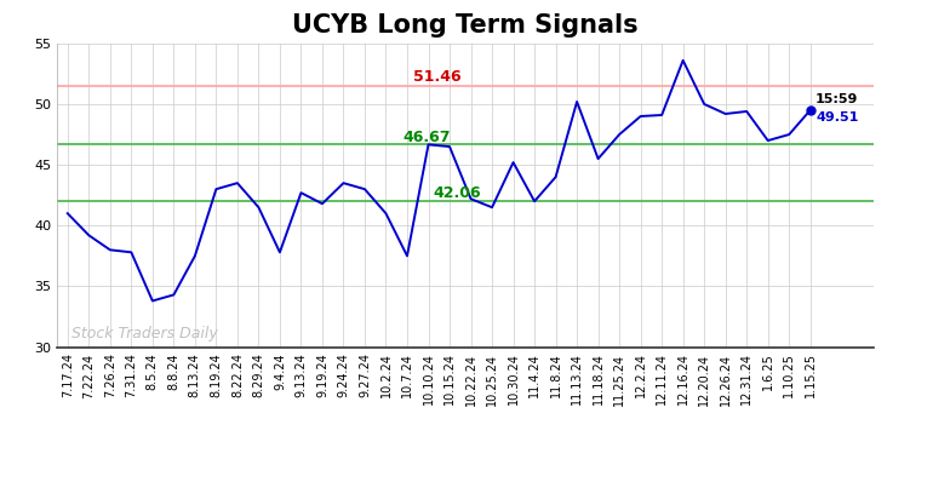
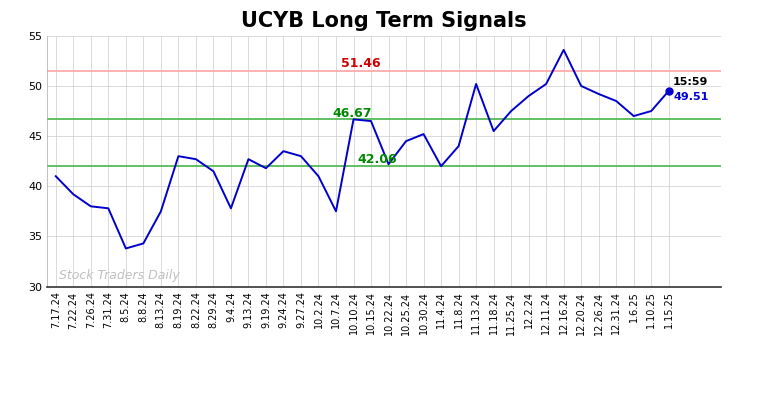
8.22.24: 43.5 -> 42.7
10.25.24: 41.5 -> 44.5
12.11.24: 49.1 -> 50.2
12.31.24: 49.4 -> 48.5
